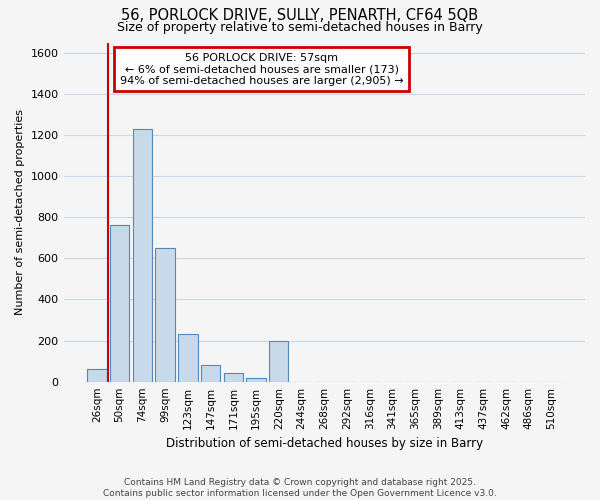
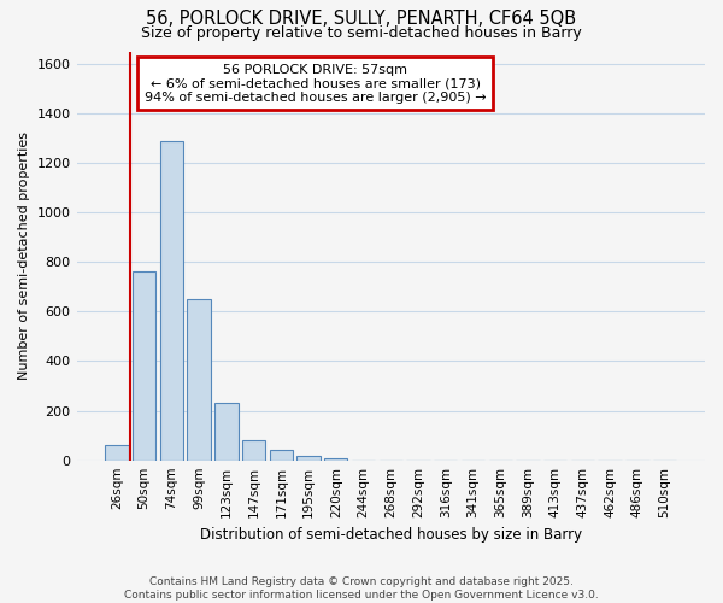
74sqm: 1230 -> 1290
220sqm: 200 -> 10
